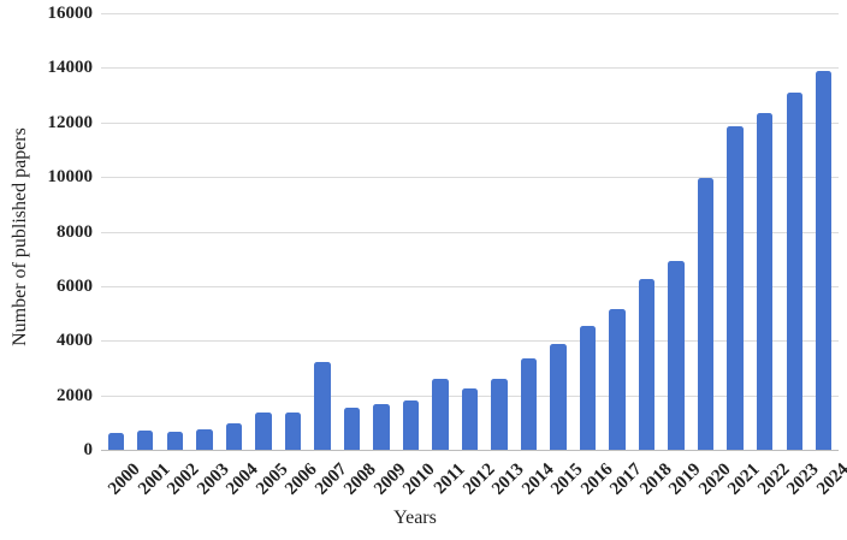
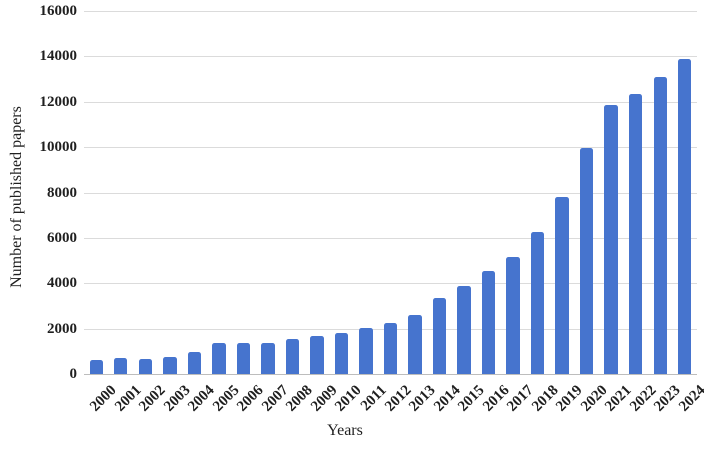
2007: 3200 -> 1400
2011: 2600 -> 2000
2019: 6900 -> 7800
